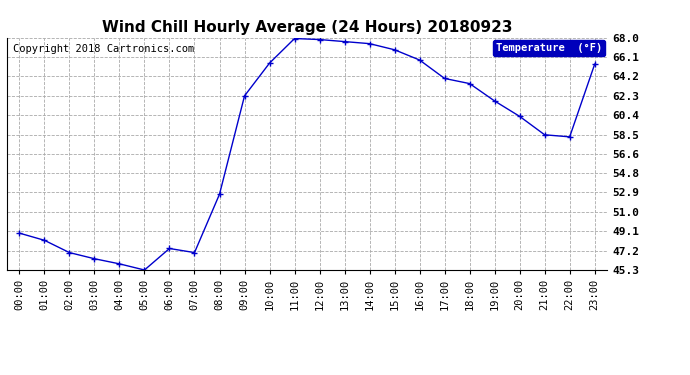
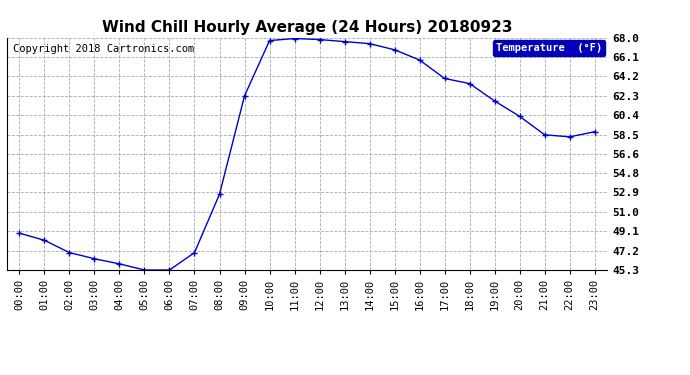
06:00: 47.4 -> 45.3
10:00: 65.5 -> 67.7
23:00: 65.4 -> 58.8
